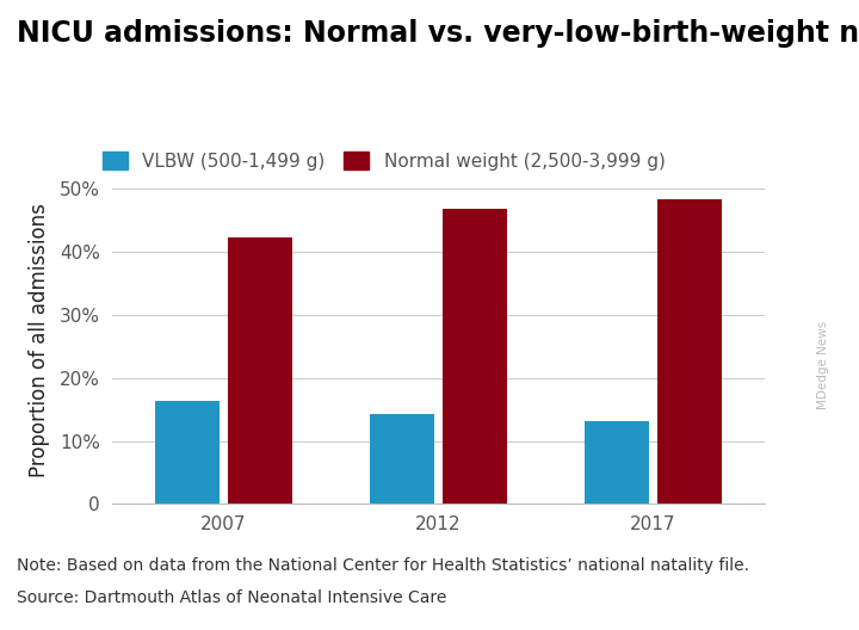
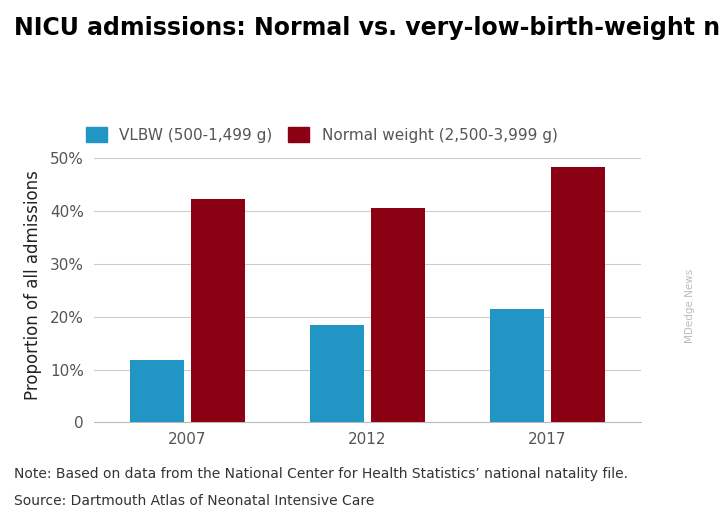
VLBW (500-1,499 g)/2007: 16.4% -> 11.8%
VLBW (500-1,499 g)/2012: 14.2% -> 18.4%
Normal weight (2,500-3,999 g)/2012: 46.8% -> 40.6%
VLBW (500-1,499 g)/2017: 13.1% -> 21.4%
